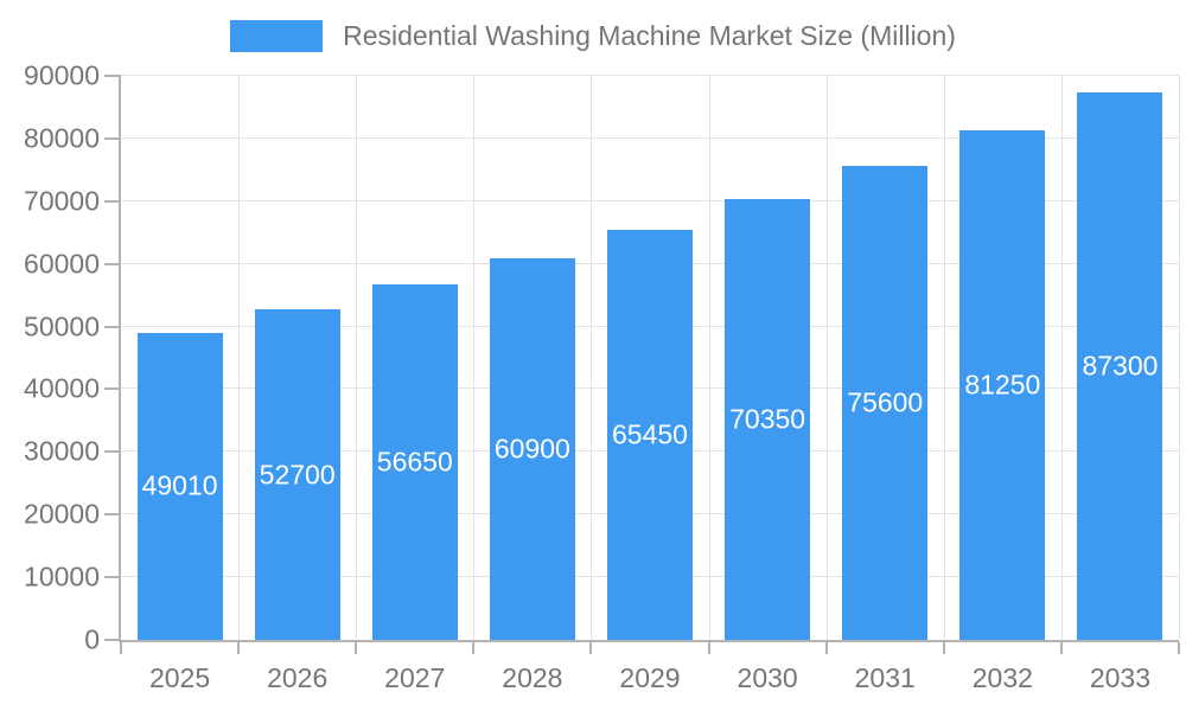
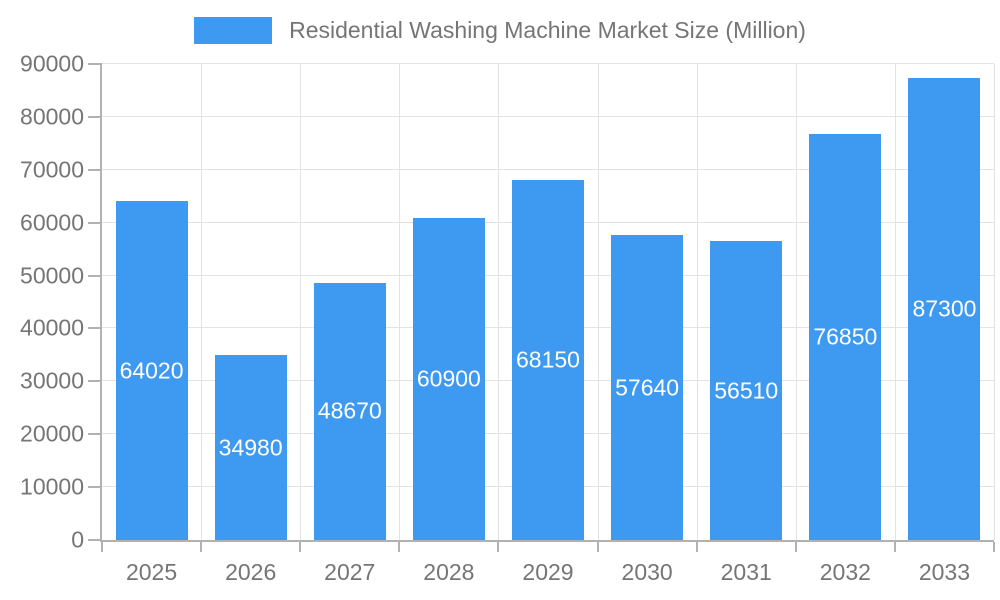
2025: 49010 -> 64020
2026: 52700 -> 34980
2027: 56650 -> 48670
2029: 65450 -> 68150
2030: 70350 -> 57640
2031: 75600 -> 56510
2032: 81250 -> 76850
